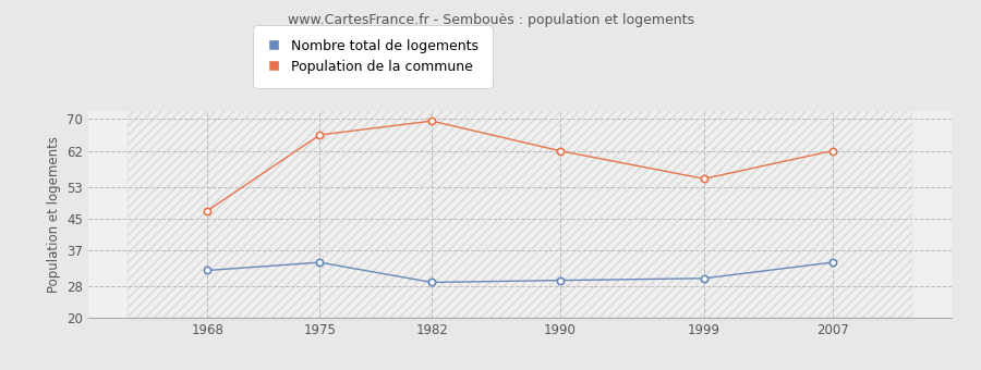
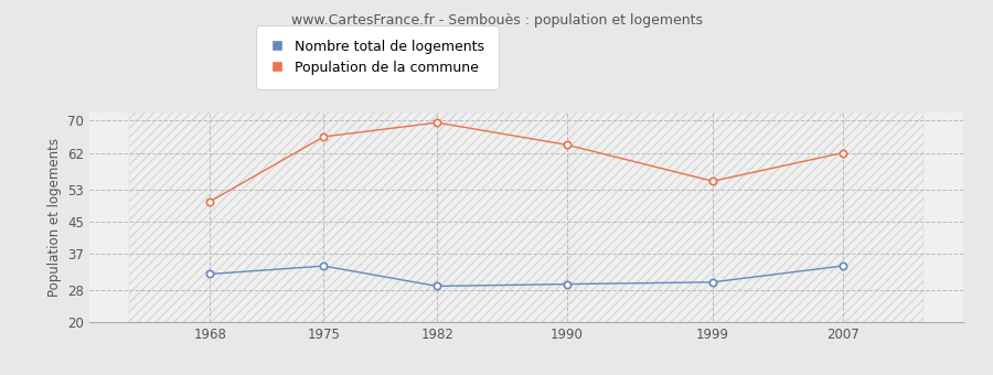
Population de la commune/1968: 47.0 -> 50.0
Population de la commune/1990: 62.0 -> 64.0
